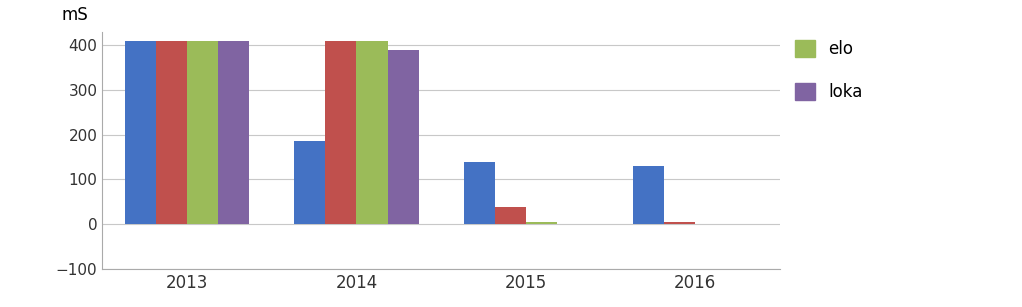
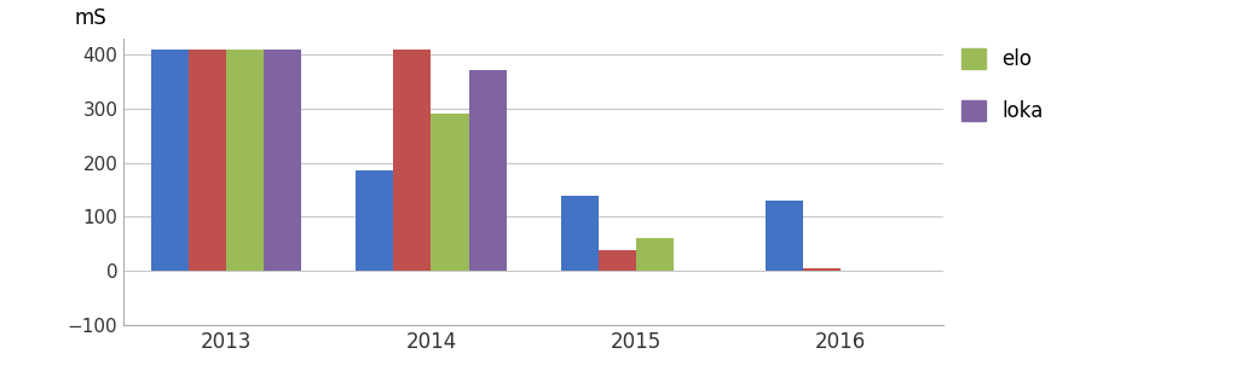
elo/2014: 410 -> 290
loka/2014: 390 -> 370
elo/2015: 5 -> 60
